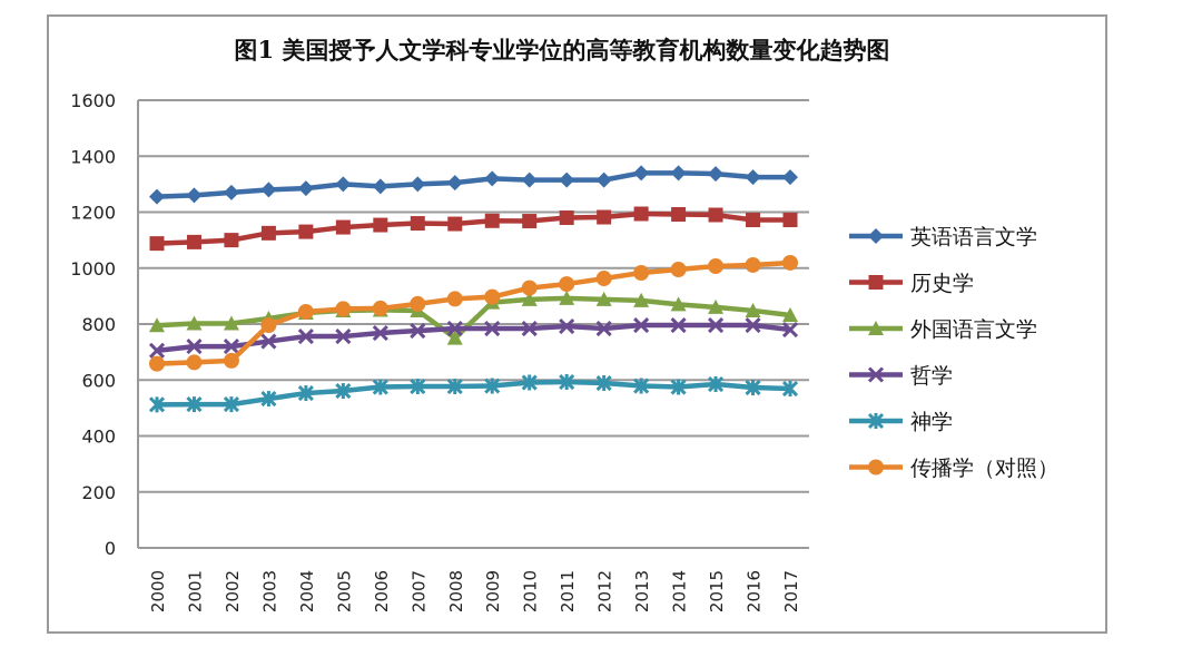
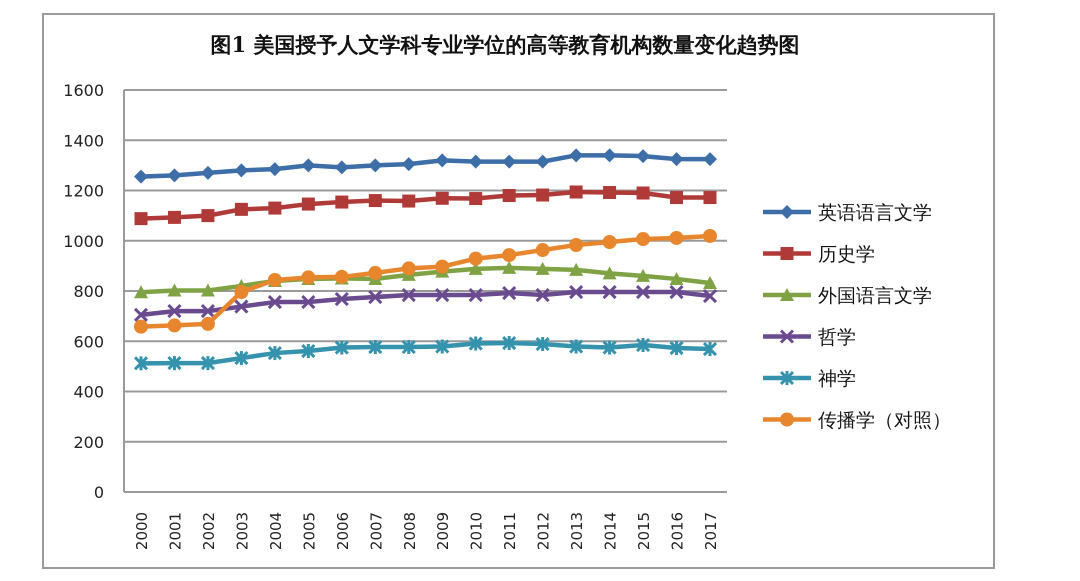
外国语言文学/2008: 750 -> 860
